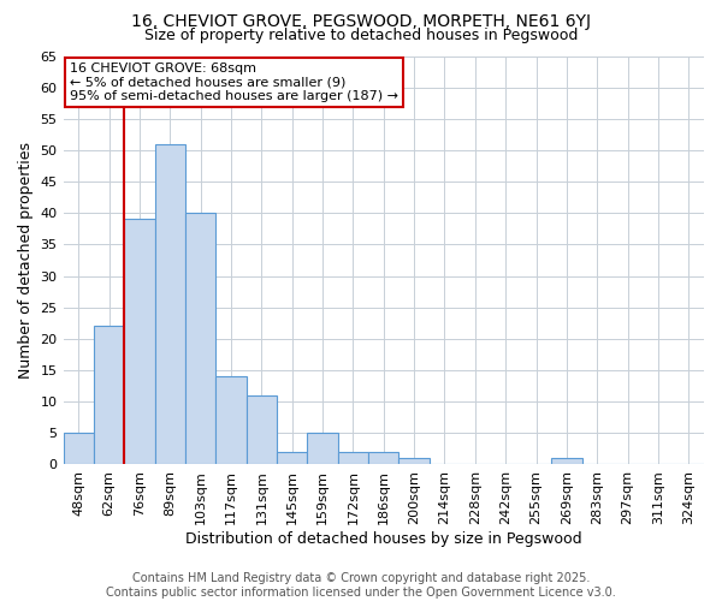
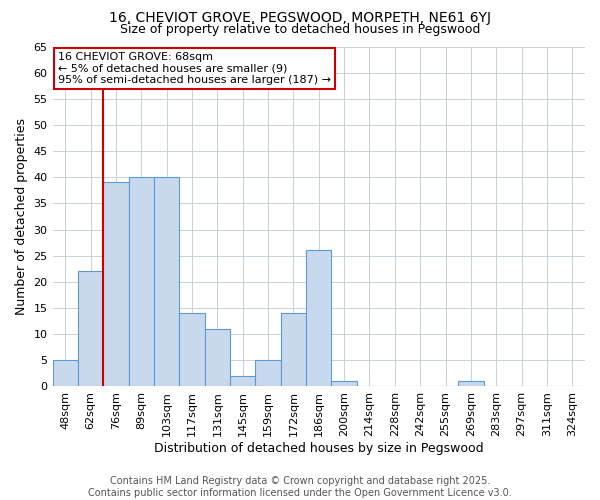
89sqm: 51 -> 40
172sqm: 2 -> 14
186sqm: 2 -> 26
